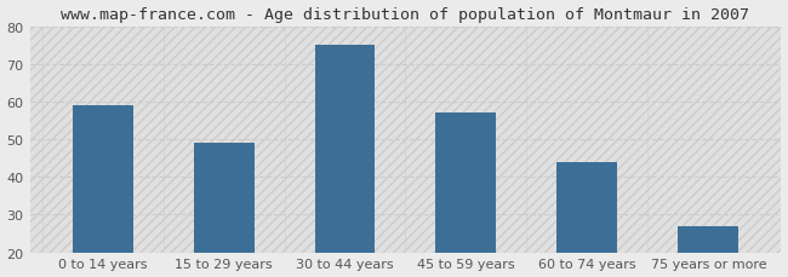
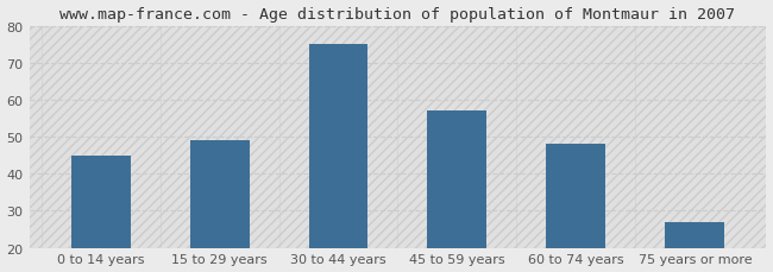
0 to 14 years: 59 -> 45
60 to 74 years: 44 -> 48
